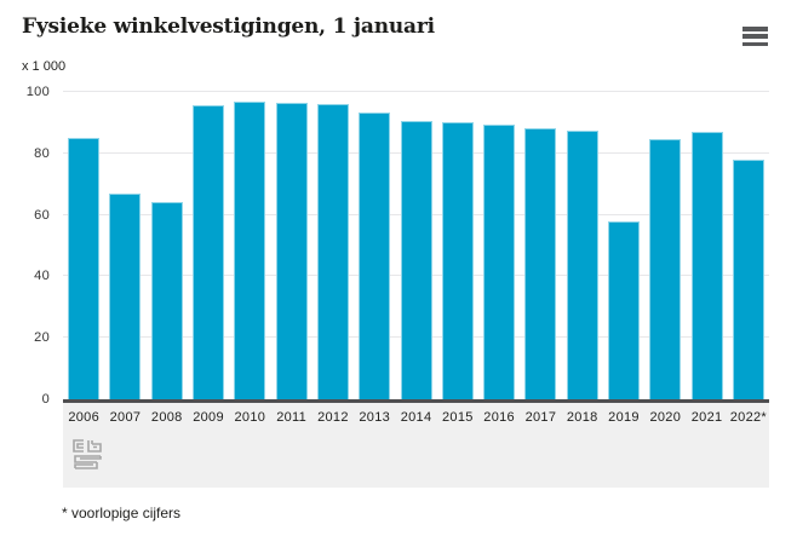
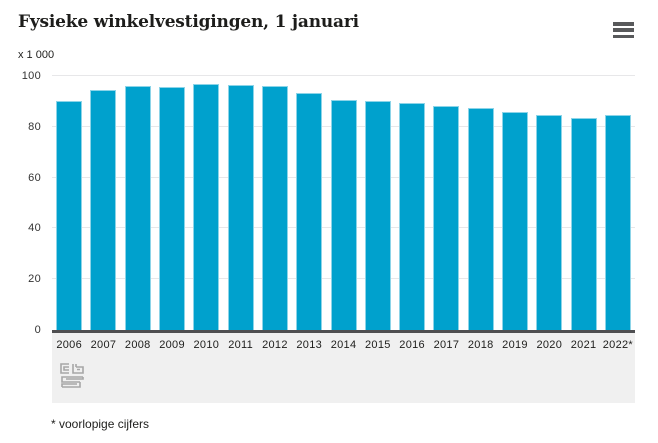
2006: 85 -> 90
2007: 67 -> 94
2008: 64 -> 96
2019: 58 -> 86
2021: 87 -> 84
2022*: 78 -> 84
